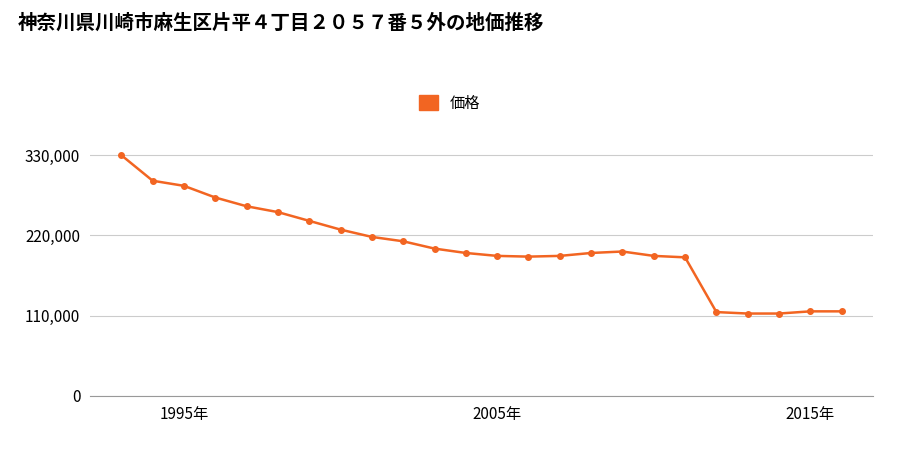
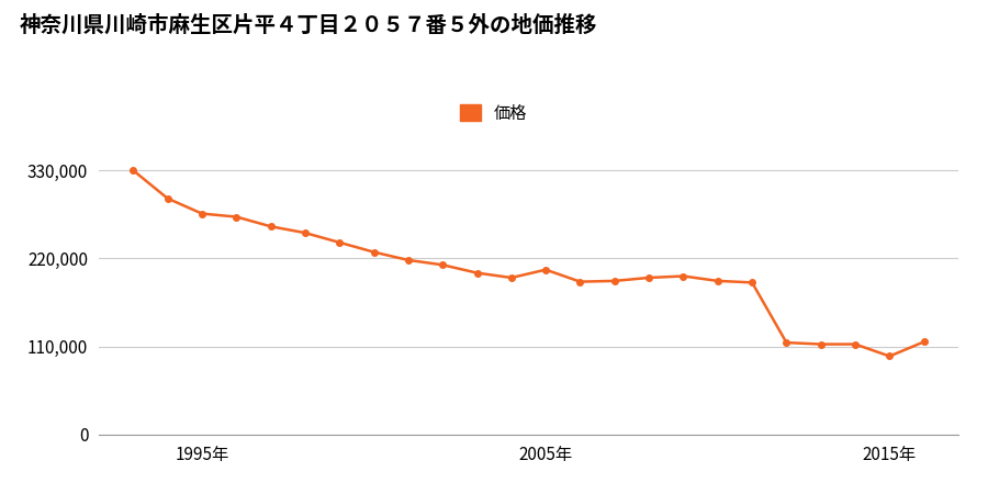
1995年: 288,000 -> 276,000
2005年: 192,000 -> 206,000
2015年: 116,000 -> 98,000
